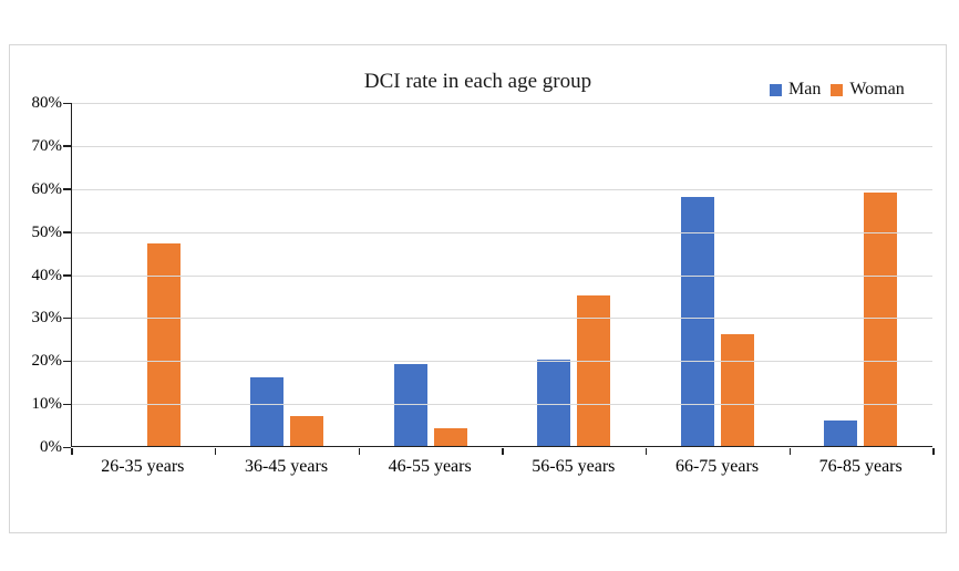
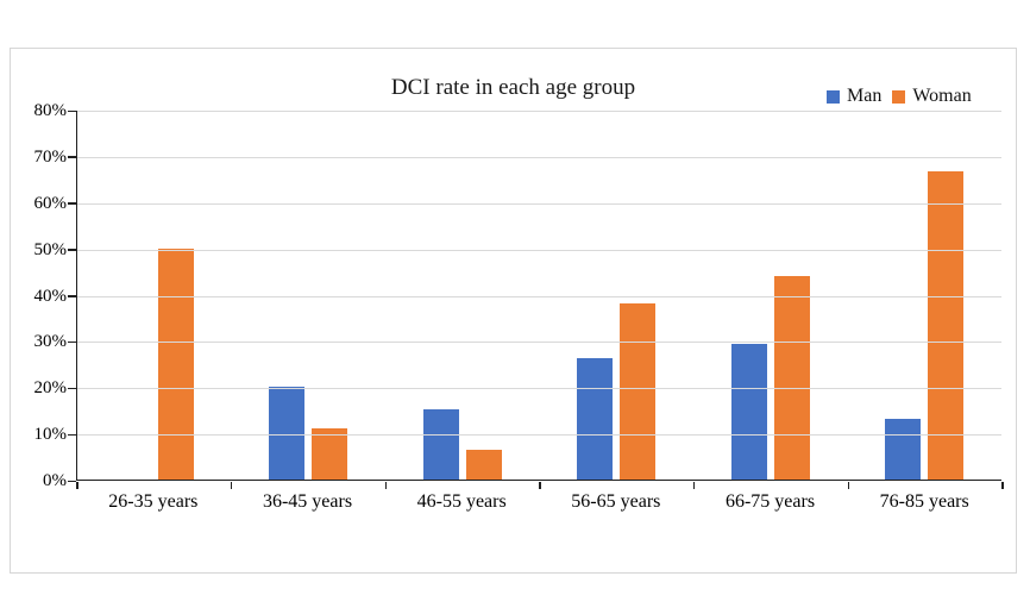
Woman/26-35 years: 47% -> 50%
Man/36-45 years: 16% -> 20%
Woman/36-45 years: 7% -> 11%
Man/46-55 years: 19% -> 15%
Woman/46-55 years: 4% -> 6%
Man/56-65 years: 20% -> 26%
Woman/56-65 years: 35% -> 38%
Man/66-75 years: 58% -> 29%
Woman/66-75 years: 26% -> 44%
Man/76-85 years: 6% -> 13%
Woman/76-85 years: 59% -> 67%
